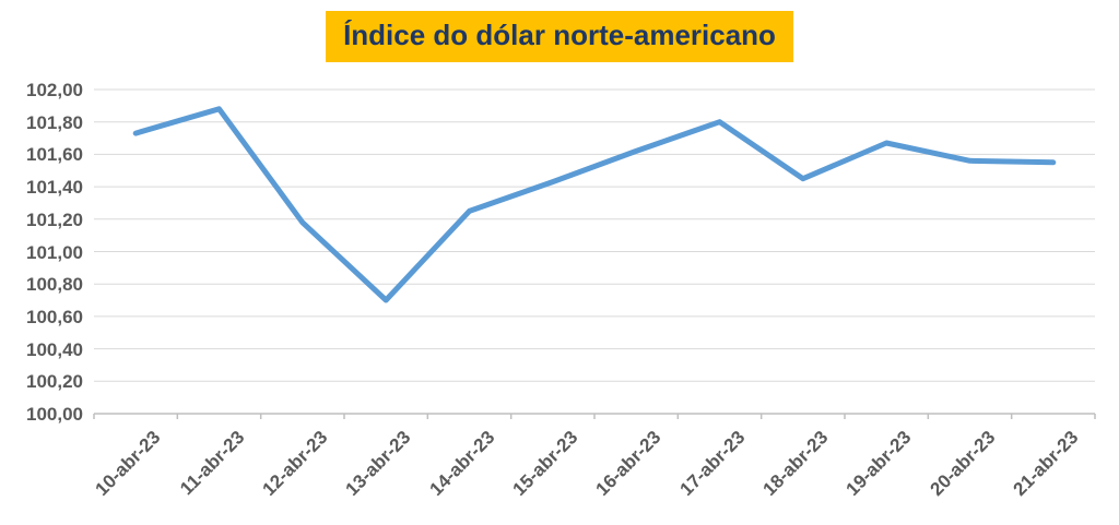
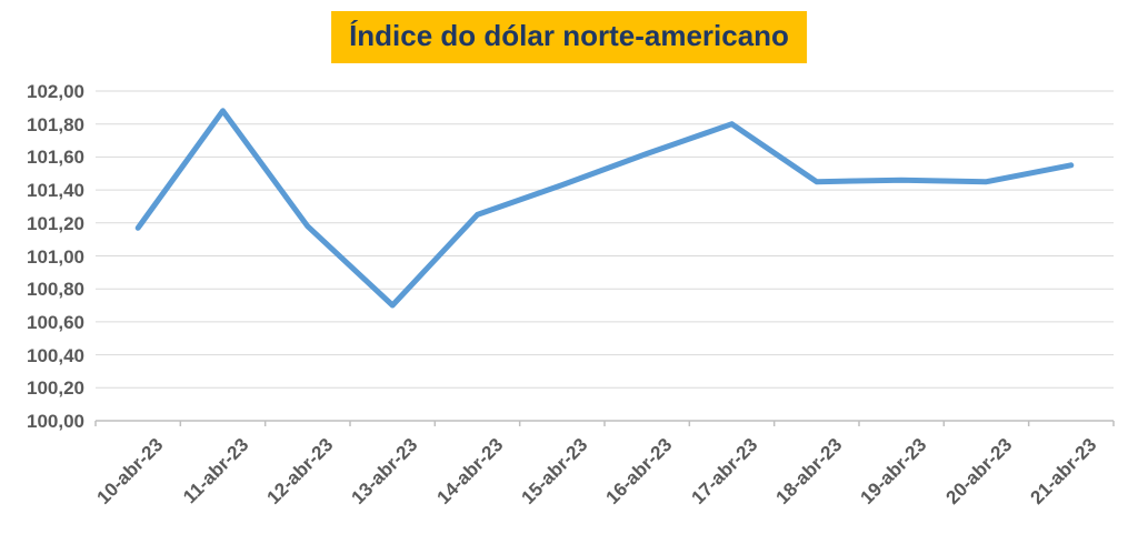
10-abr-23: 101,73 -> 101,17
19-abr-23: 101,67 -> 101,46
20-abr-23: 101,56 -> 101,45
